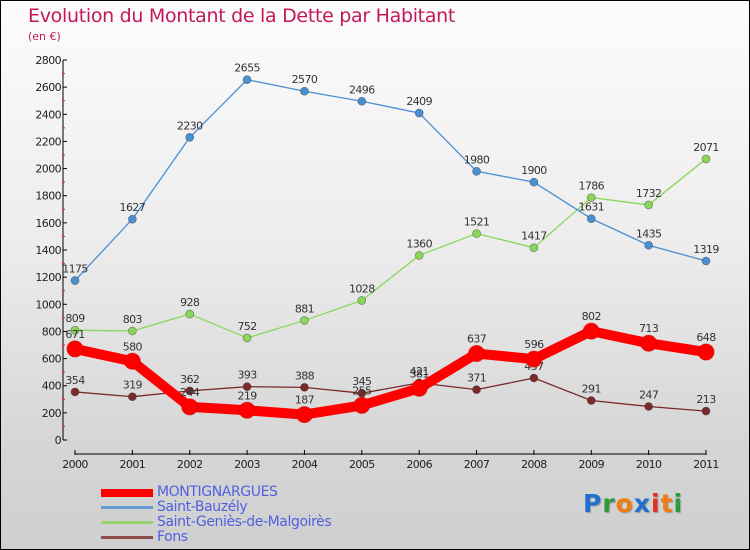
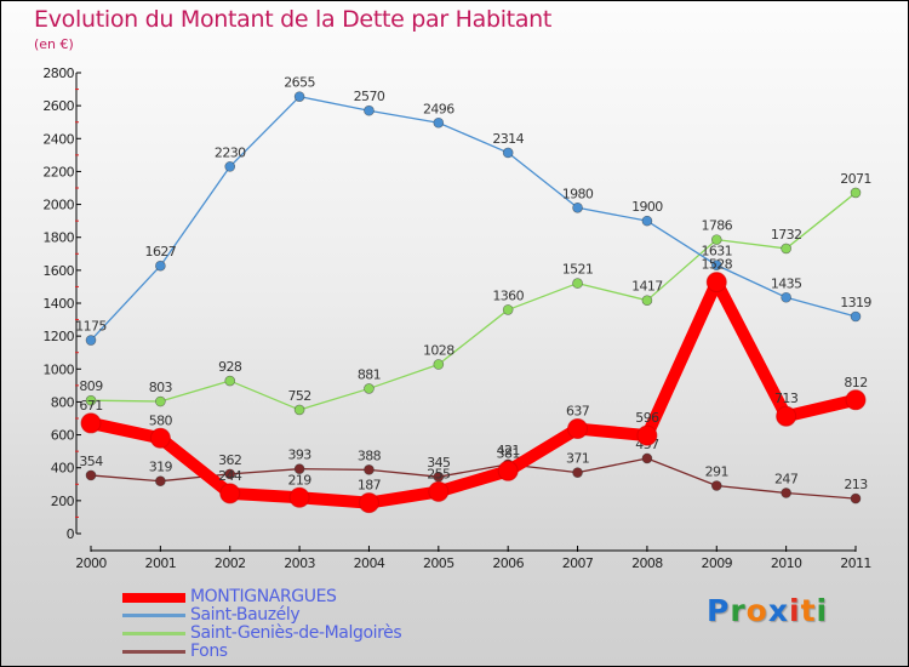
Saint-Bauzély/2006: 2409 -> 2314
MONTIGNARGUES/2009: 802 -> 1528
MONTIGNARGUES/2011: 648 -> 812
